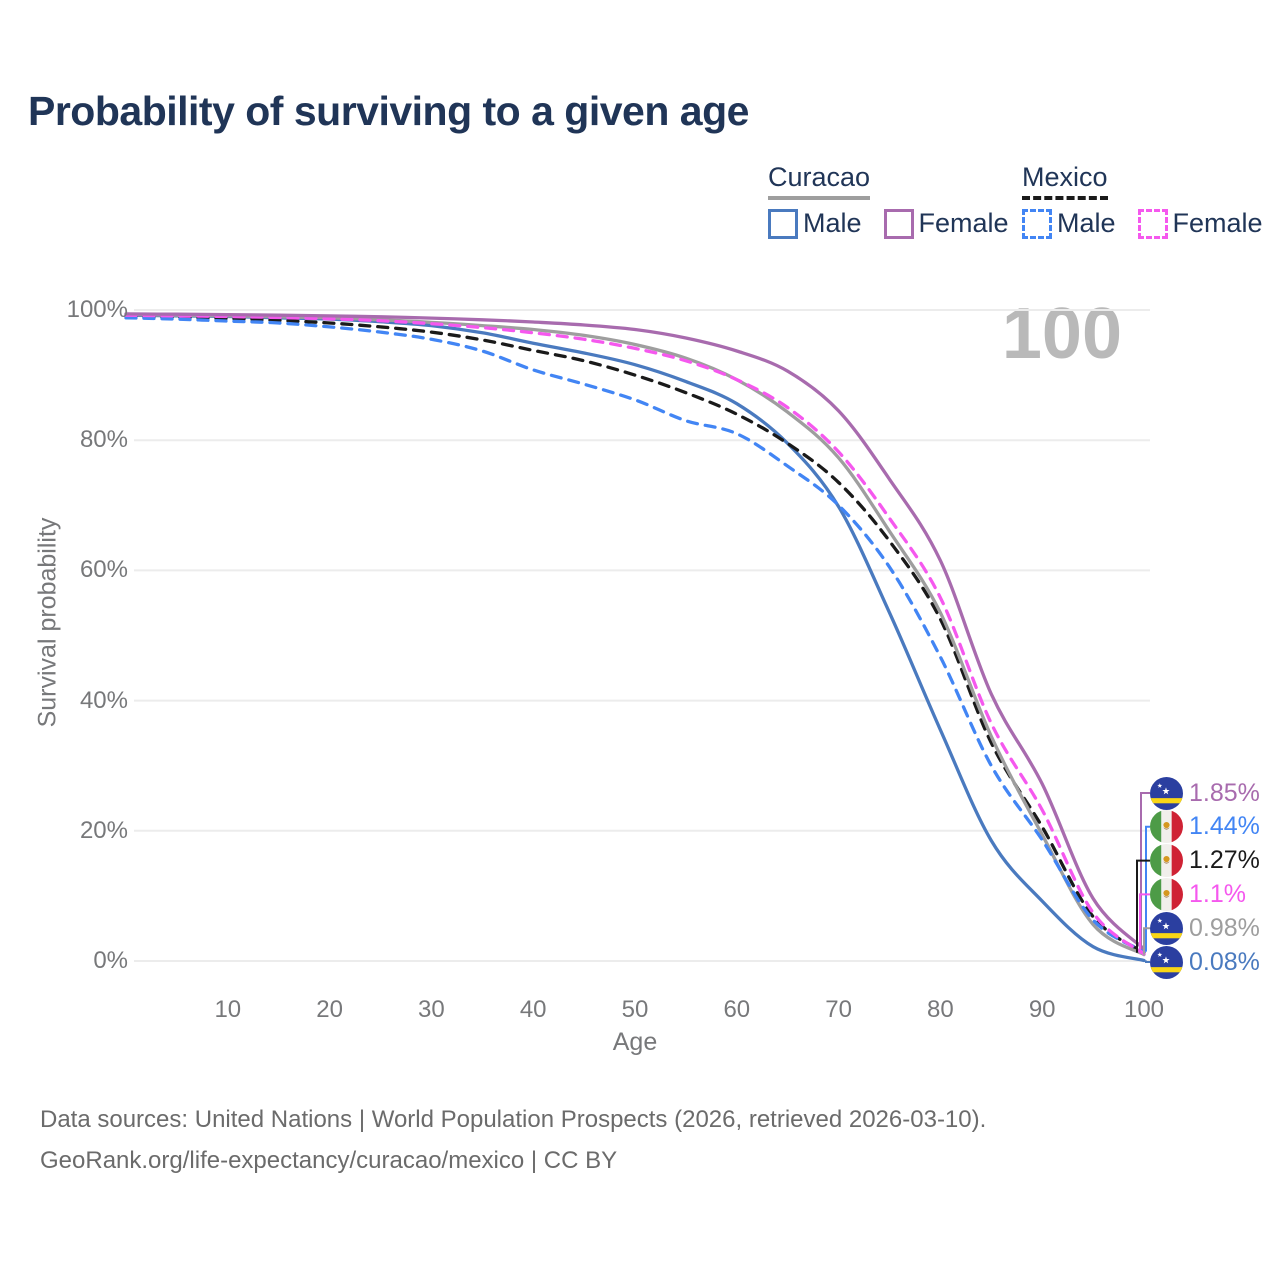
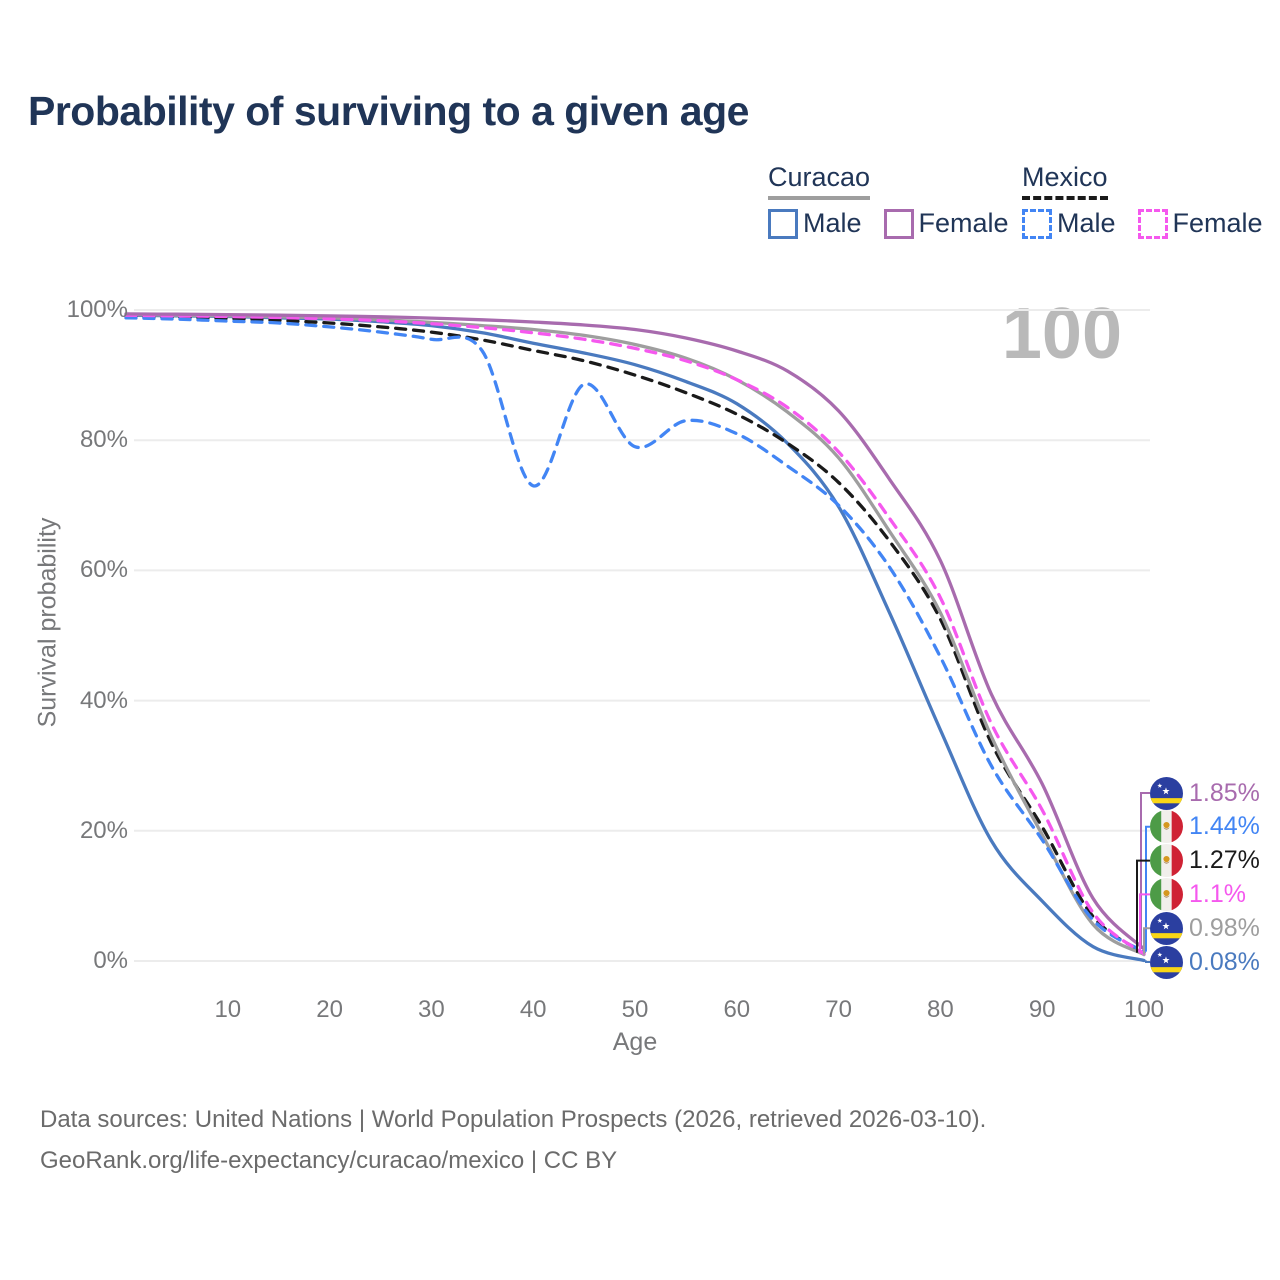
Mexico Male/40: 91% -> 73%
Mexico Male/50: 86% -> 79%
